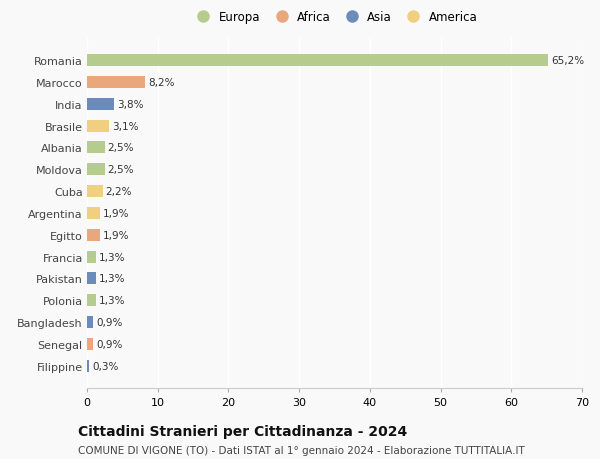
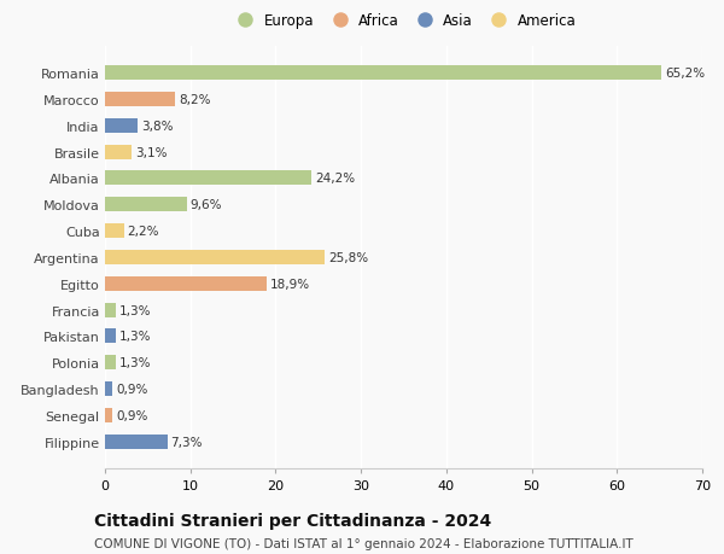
Albania: 2,5% -> 24,2%
Moldova: 2,5% -> 9,6%
Argentina: 1,9% -> 25,8%
Egitto: 1,9% -> 18,9%
Filippine: 0,3% -> 7,3%
